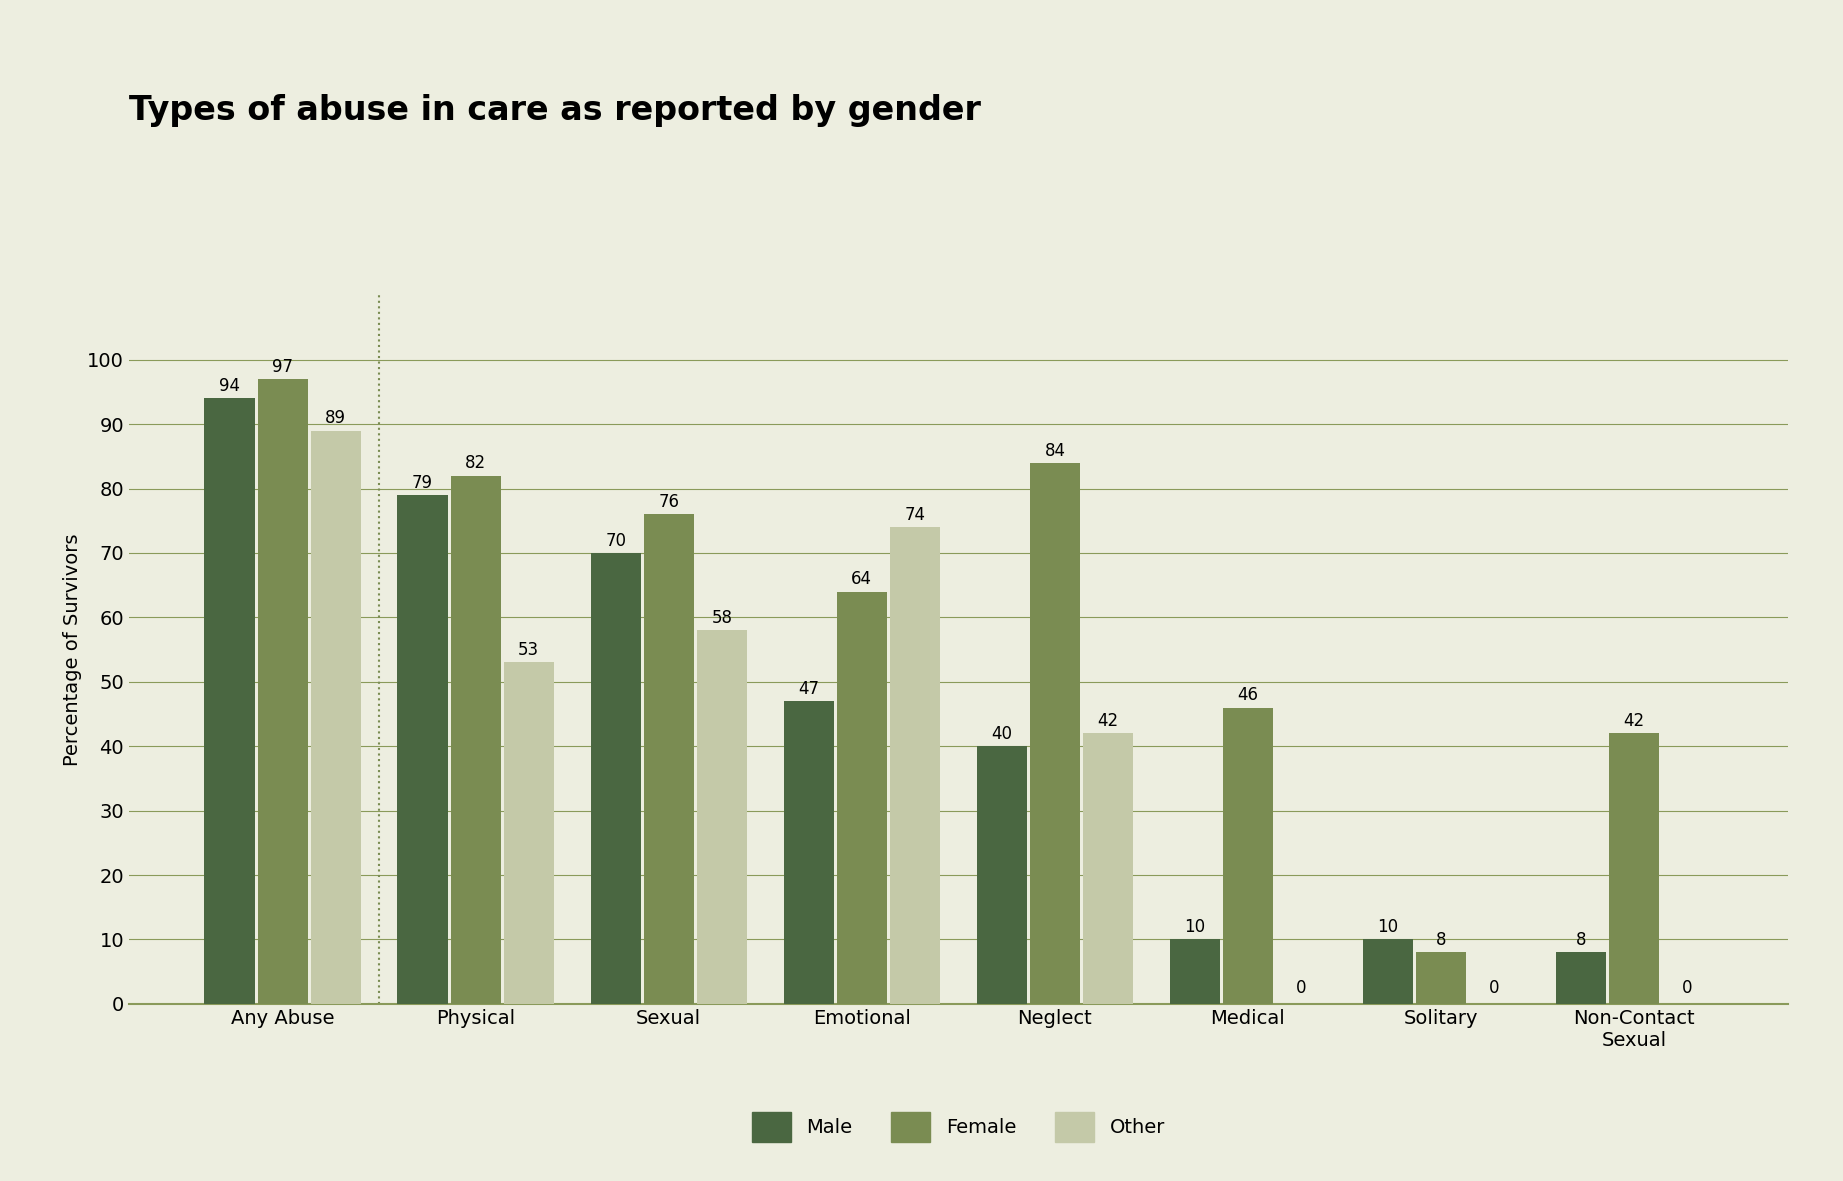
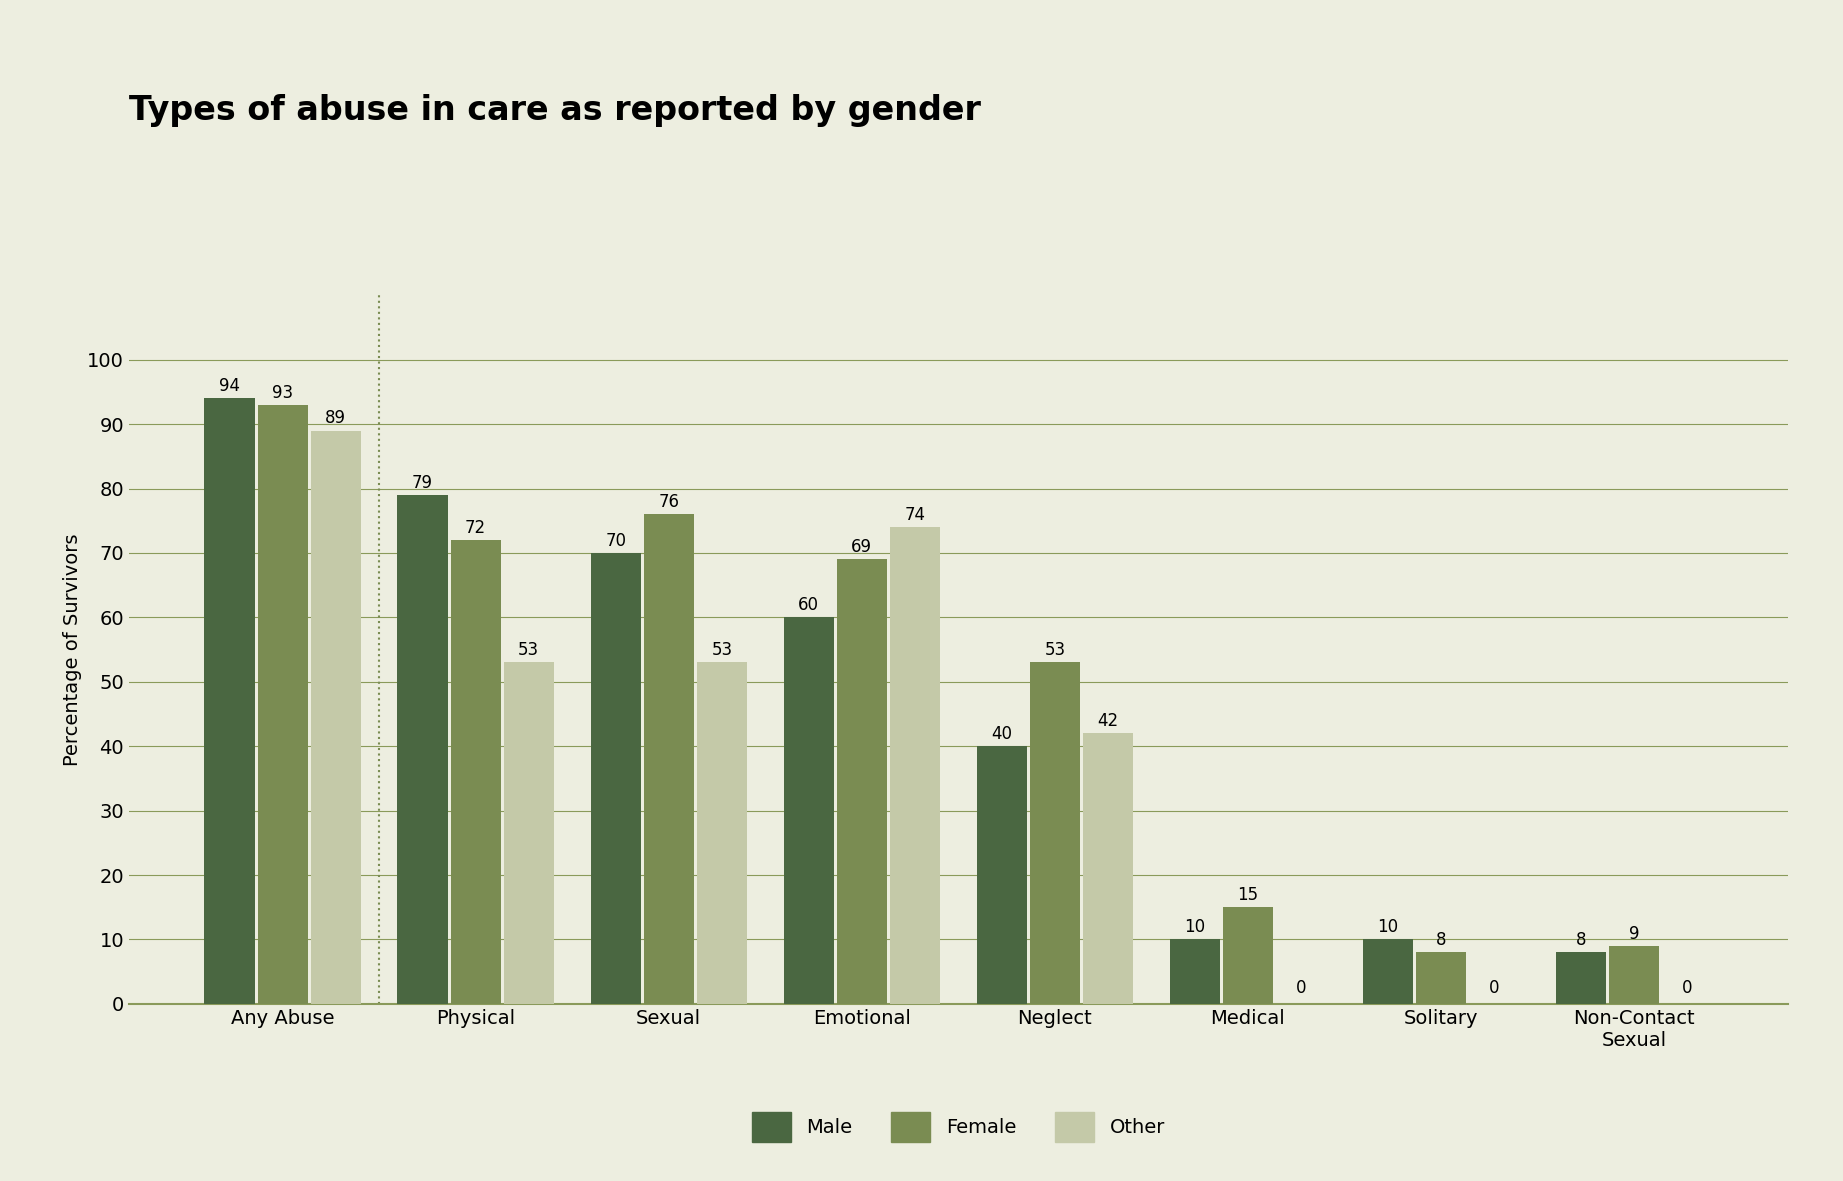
Female/Any Abuse: 97 -> 93
Female/Physical: 82 -> 72
Other/Sexual: 58 -> 53
Male/Emotional: 47 -> 60
Female/Emotional: 64 -> 69
Female/Neglect: 84 -> 53
Female/Medical: 46 -> 15
Female/Non-Contact Sexual: 42 -> 9
